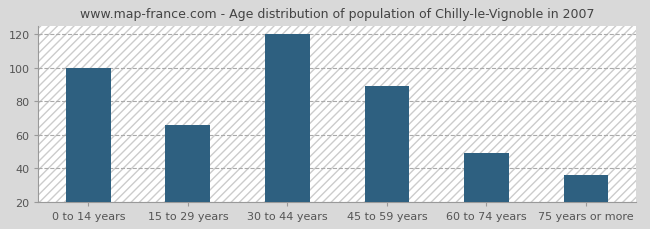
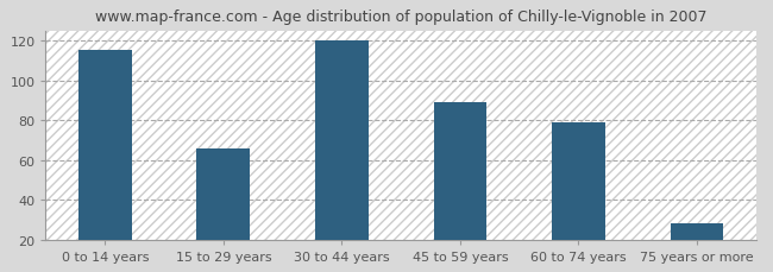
0 to 14 years: 100 -> 115
60 to 74 years: 49 -> 79
75 years or more: 36 -> 28
